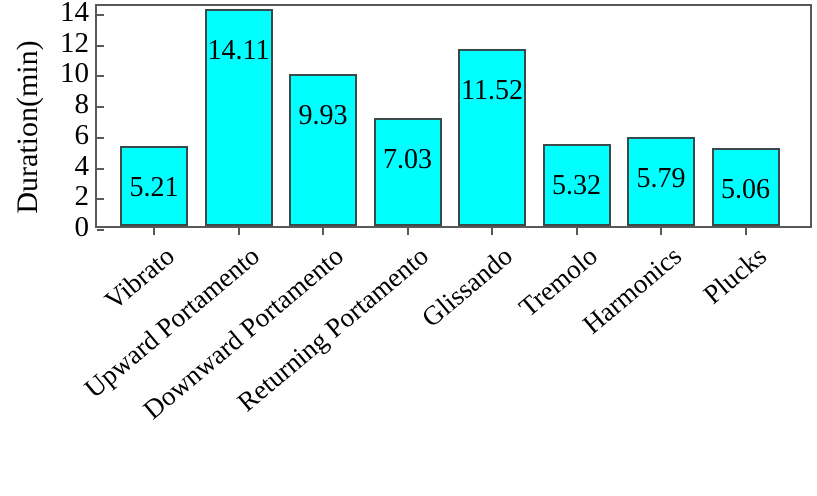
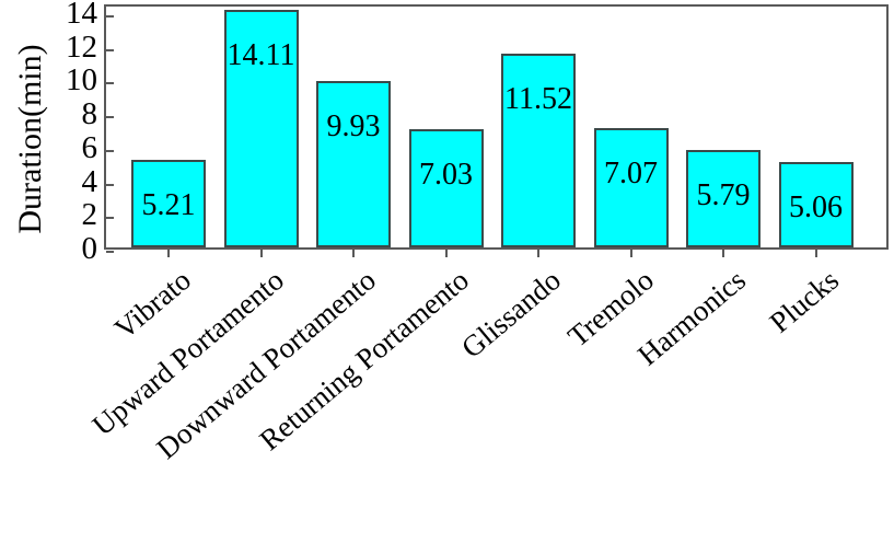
Tremolo: 5.32 -> 7.07
